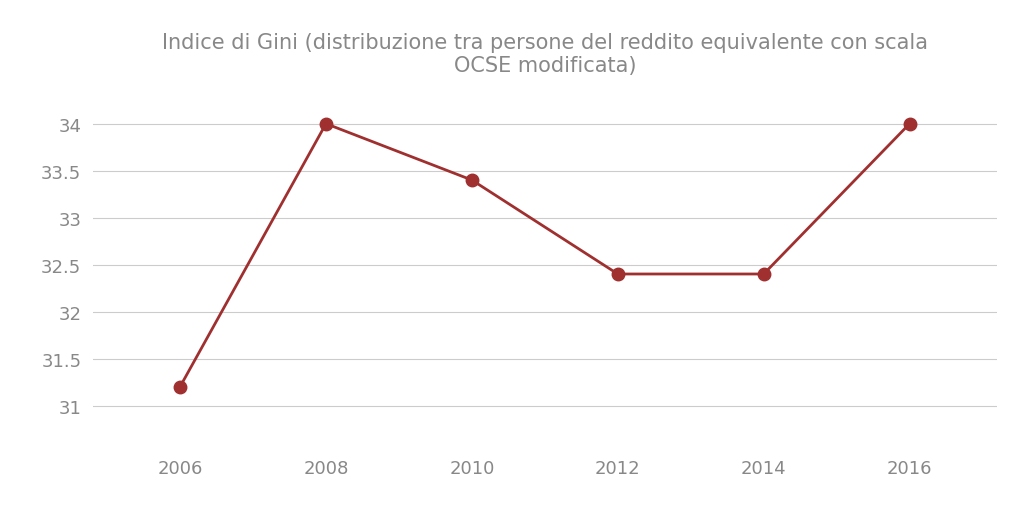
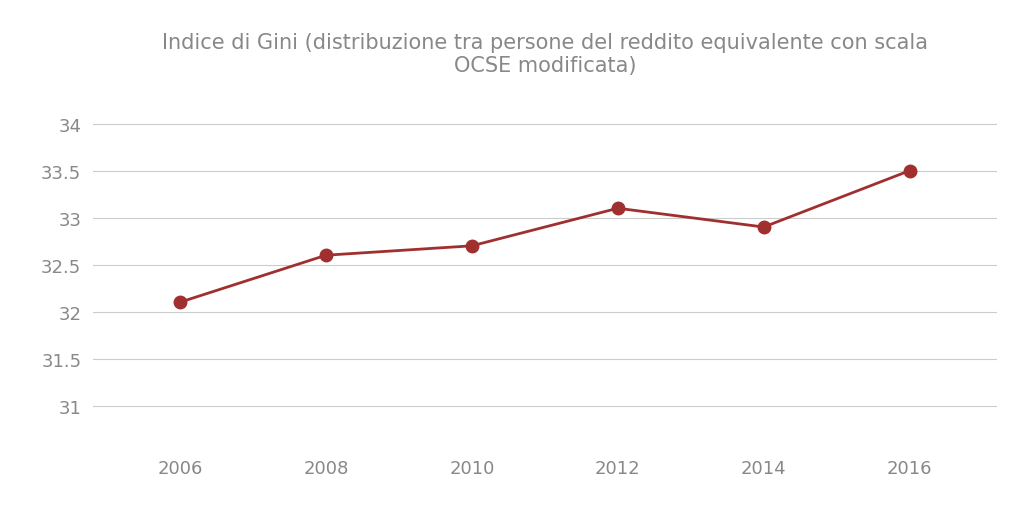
2006: 31.2 -> 32.1
2008: 34.0 -> 32.6
2010: 33.4 -> 32.7
2012: 32.4 -> 33.1
2014: 32.4 -> 32.9
2016: 34.0 -> 33.5
